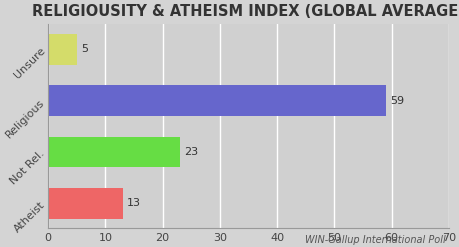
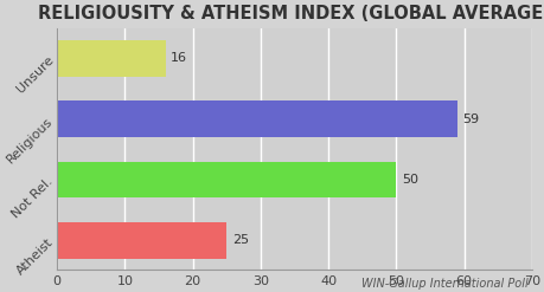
Unsure: 5 -> 16
Not Rel.: 23 -> 50
Atheist: 13 -> 25
